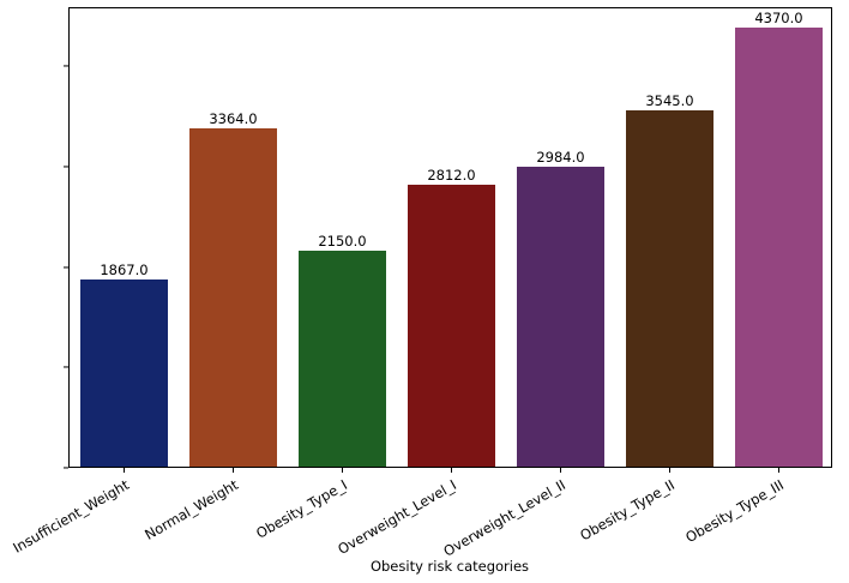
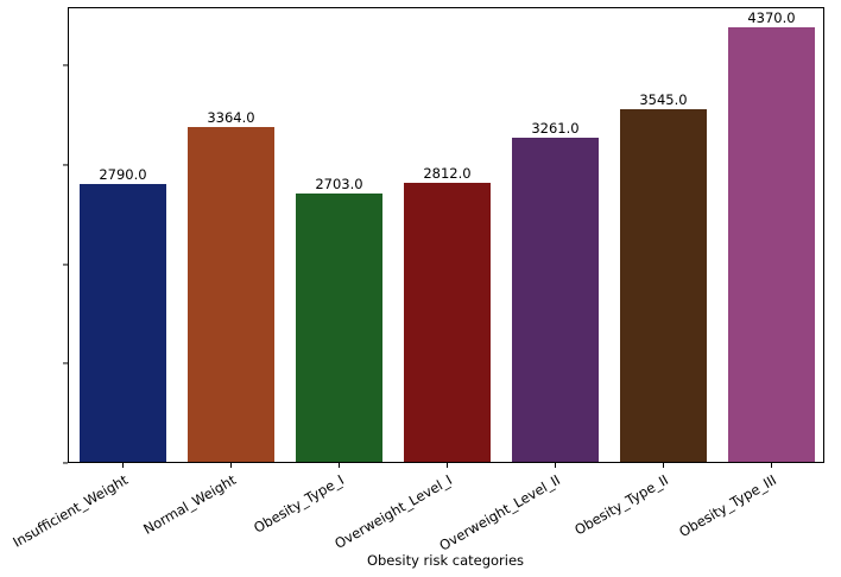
Insufficient_Weight: 1867.0 -> 2790.0
Obesity_Type_I: 2150.0 -> 2703.0
Overweight_Level_II: 2984.0 -> 3261.0
